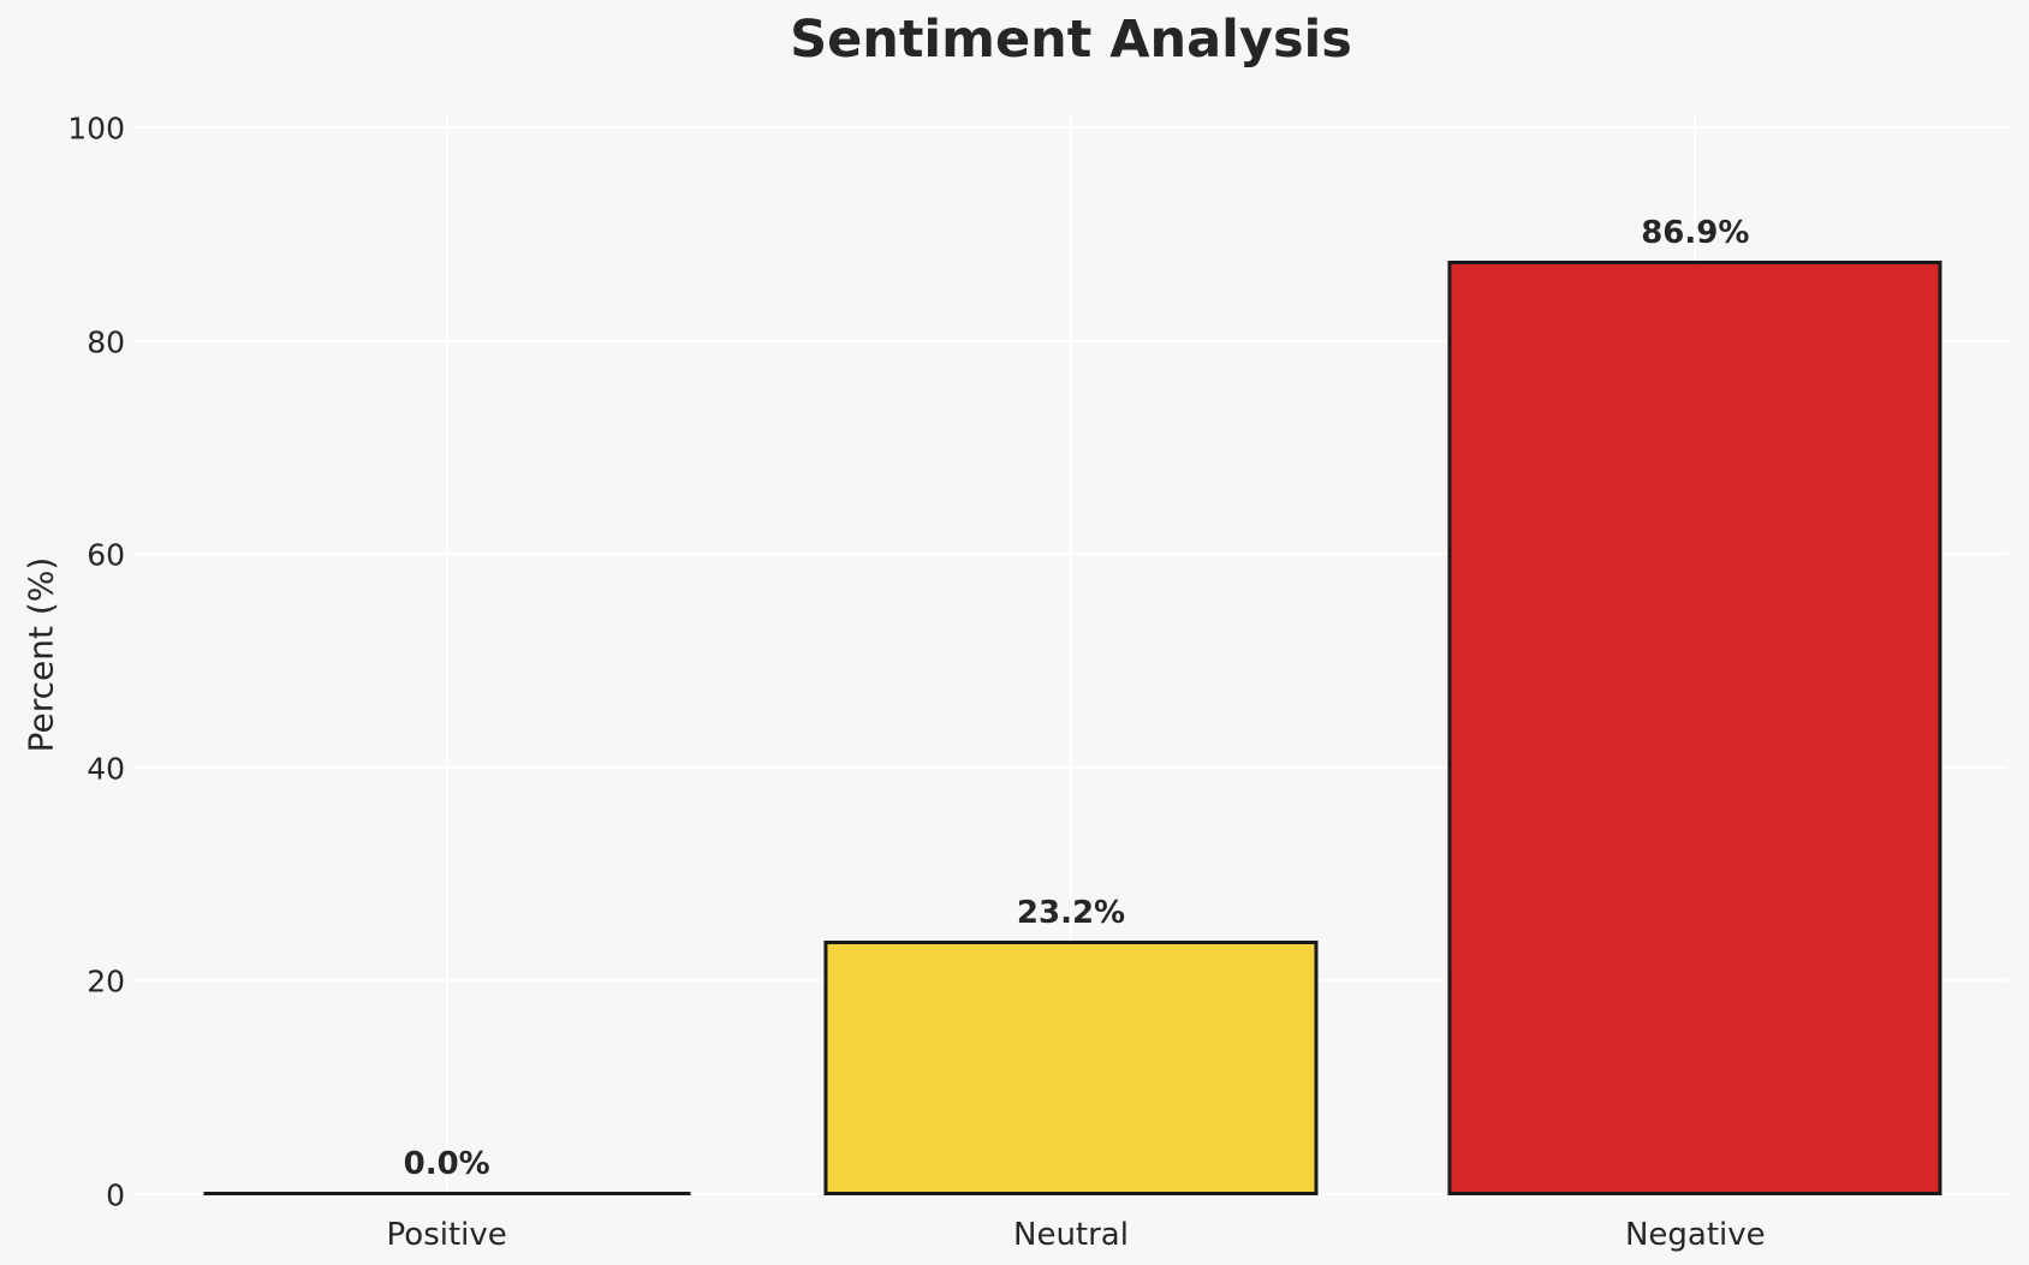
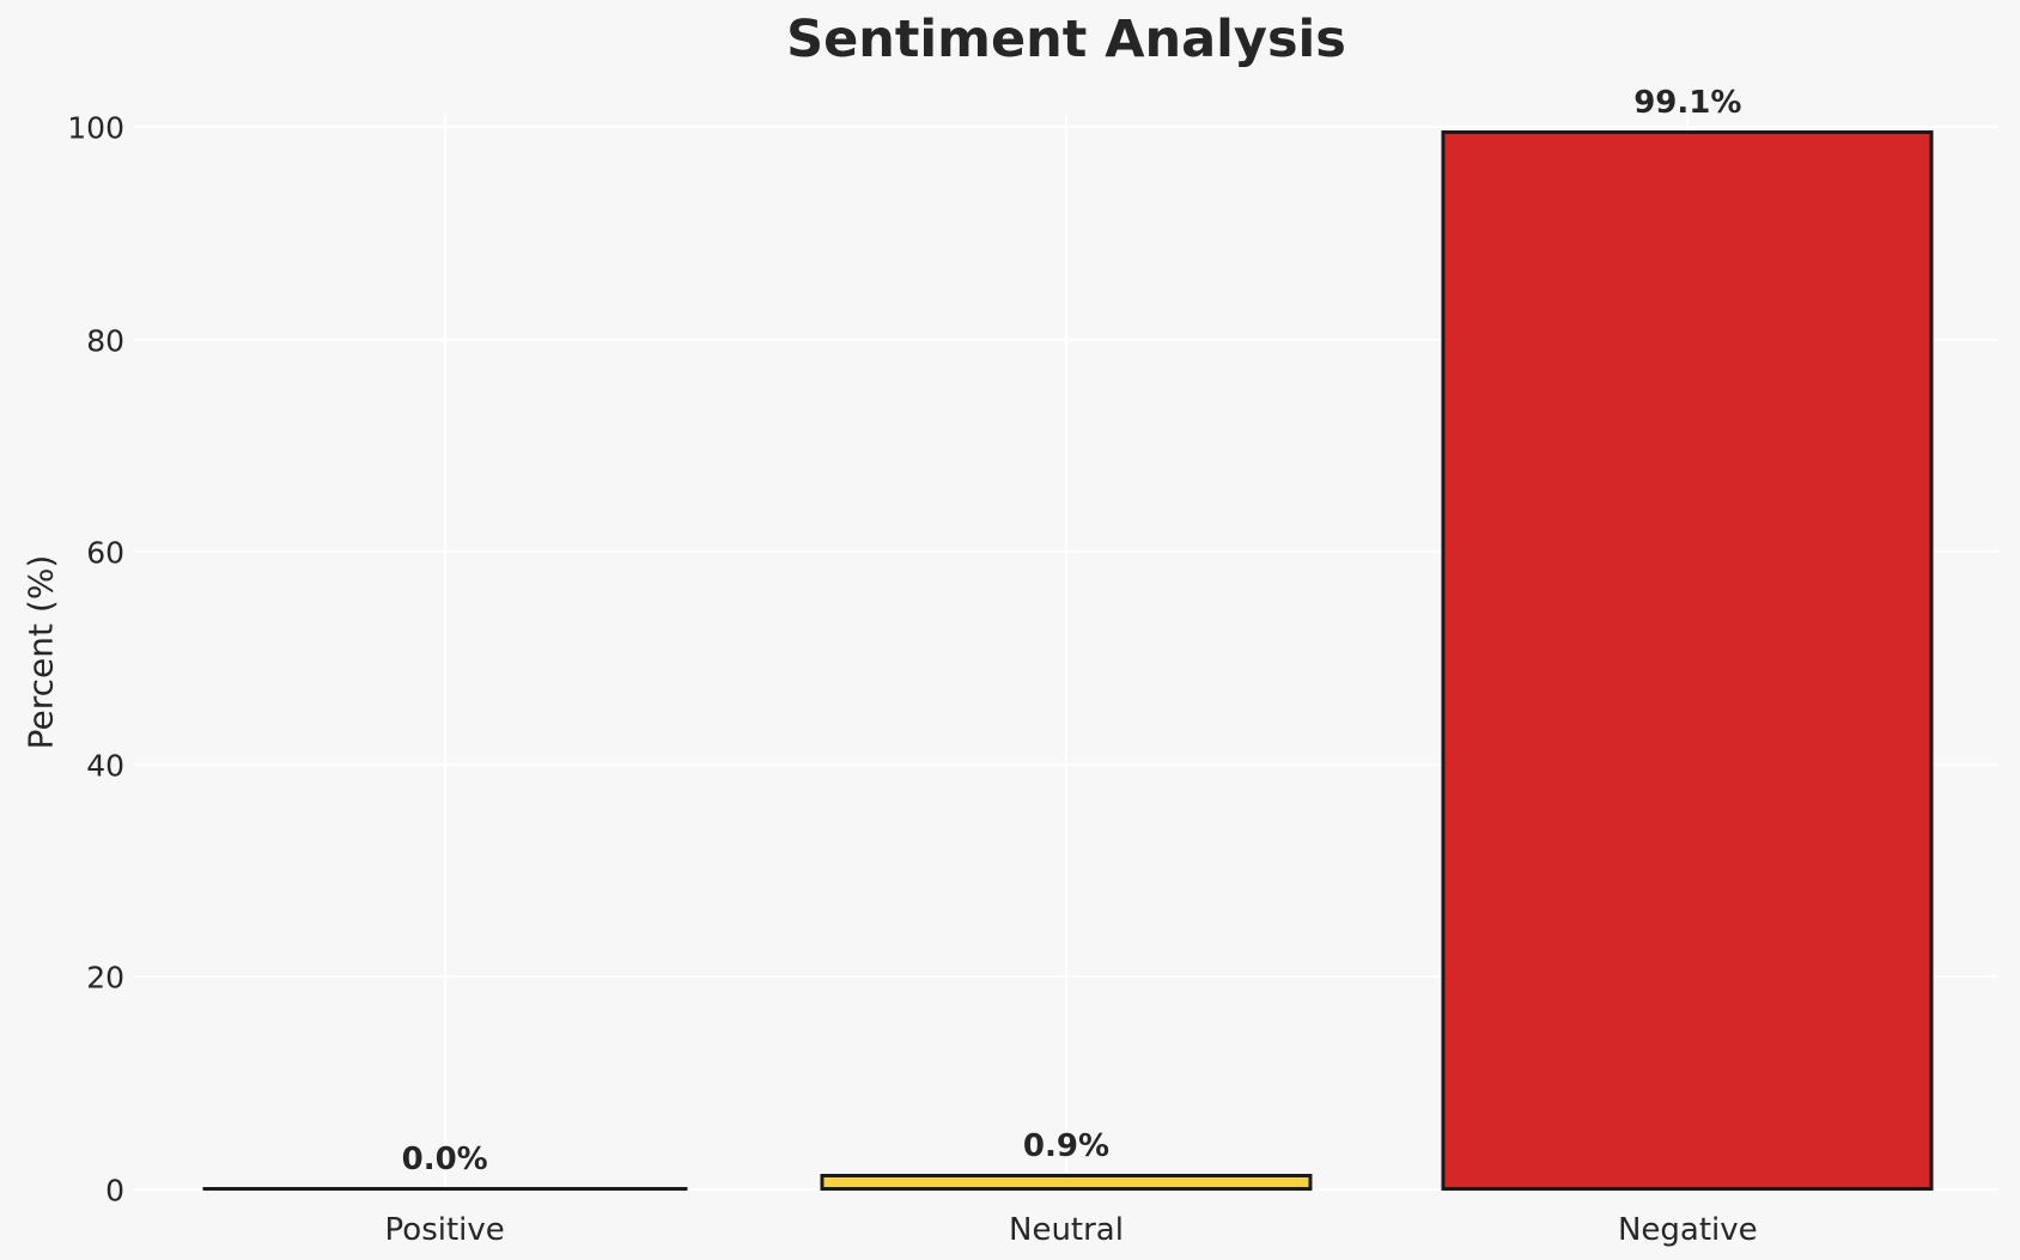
Neutral: 23.2% -> 0.9%
Negative: 86.9% -> 99.1%
